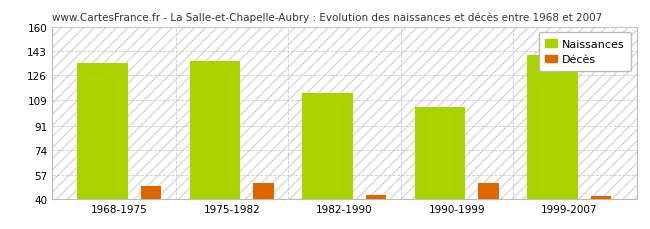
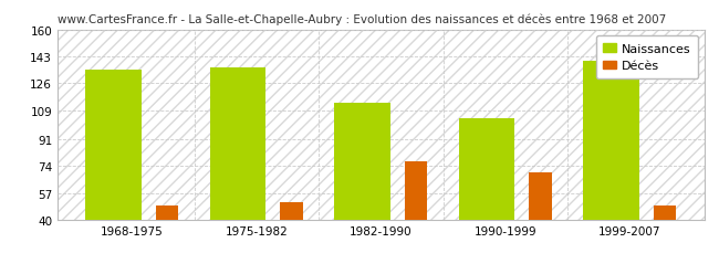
Décès/1982-1990: 43 -> 77
Décès/1990-1999: 51 -> 70
Décès/1999-2007: 42 -> 49
